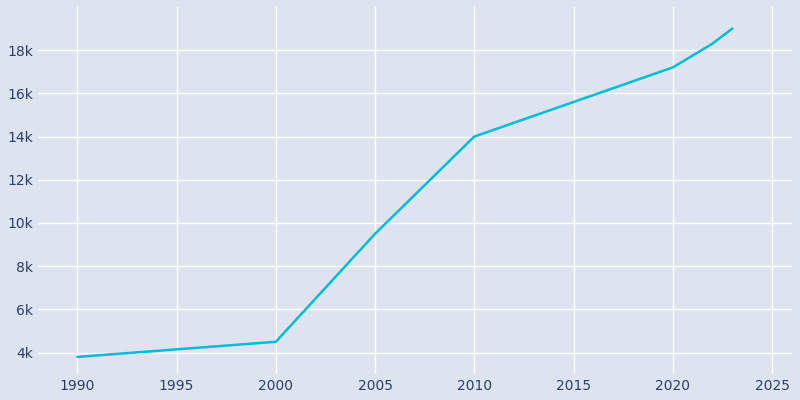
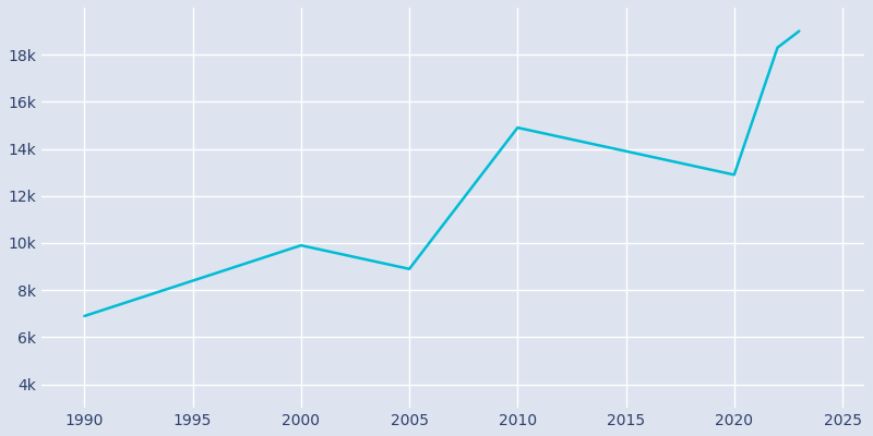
1990: 3.8k -> 6.9k
2000: 4.5k -> 9.9k
2005: 9.5k -> 8.9k
2010: 14.0k -> 14.9k
2020: 17.2k -> 12.9k
